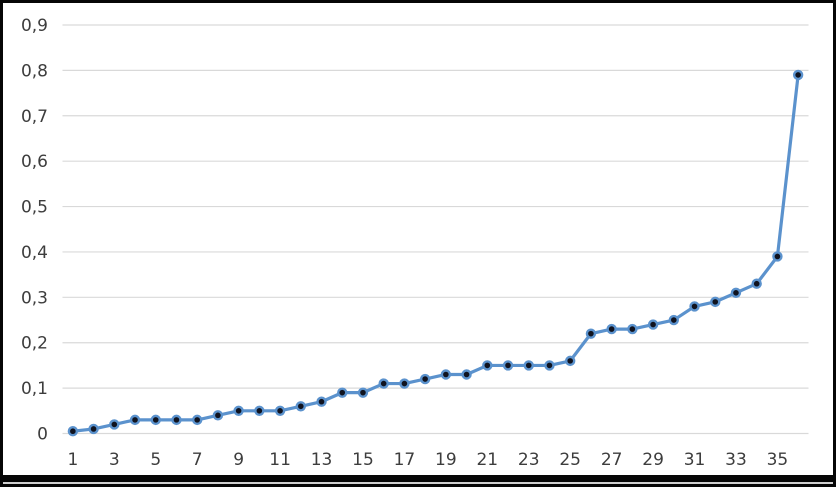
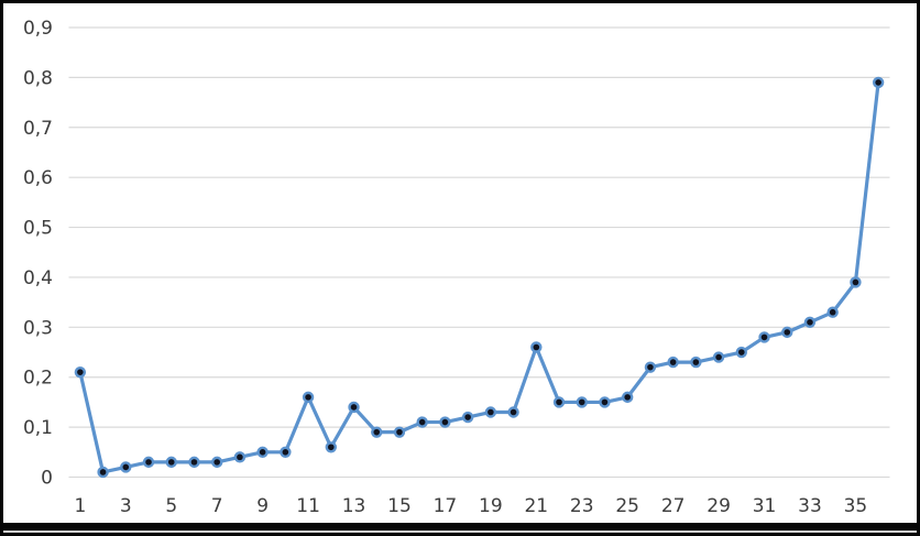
1: 0,01 -> 0,21
11: 0,05 -> 0,16
13: 0,07 -> 0,14
21: 0,15 -> 0,26
